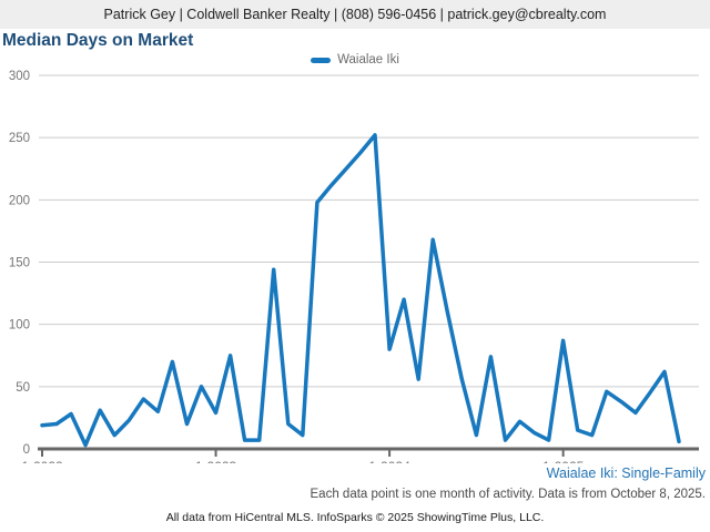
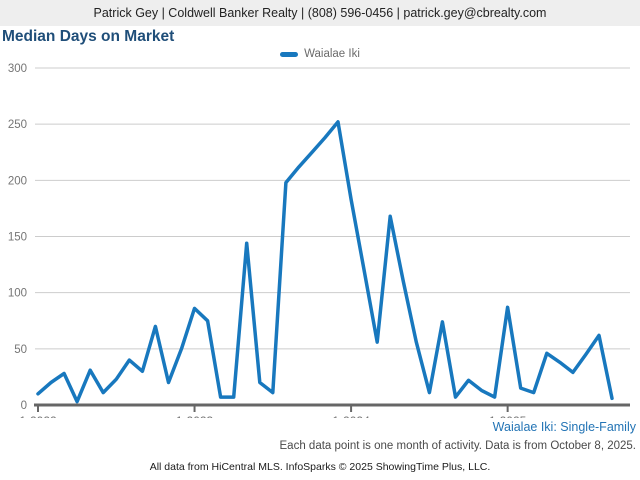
1-2022: 19 -> 10
1-2023: 29 -> 86
1-2024: 80 -> 183
